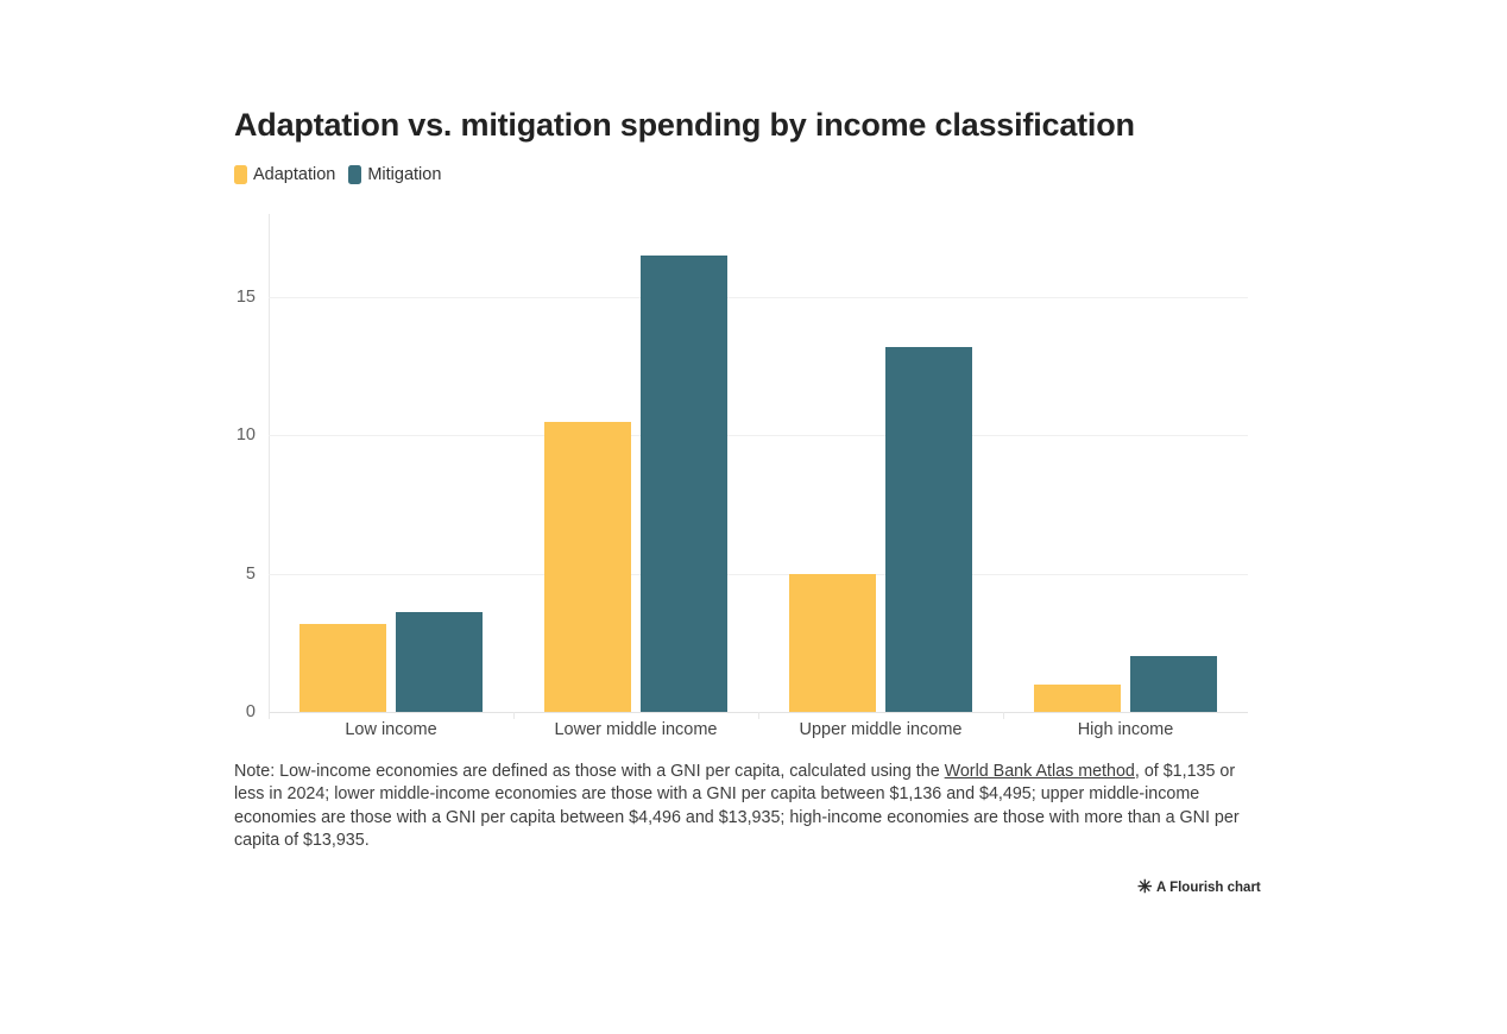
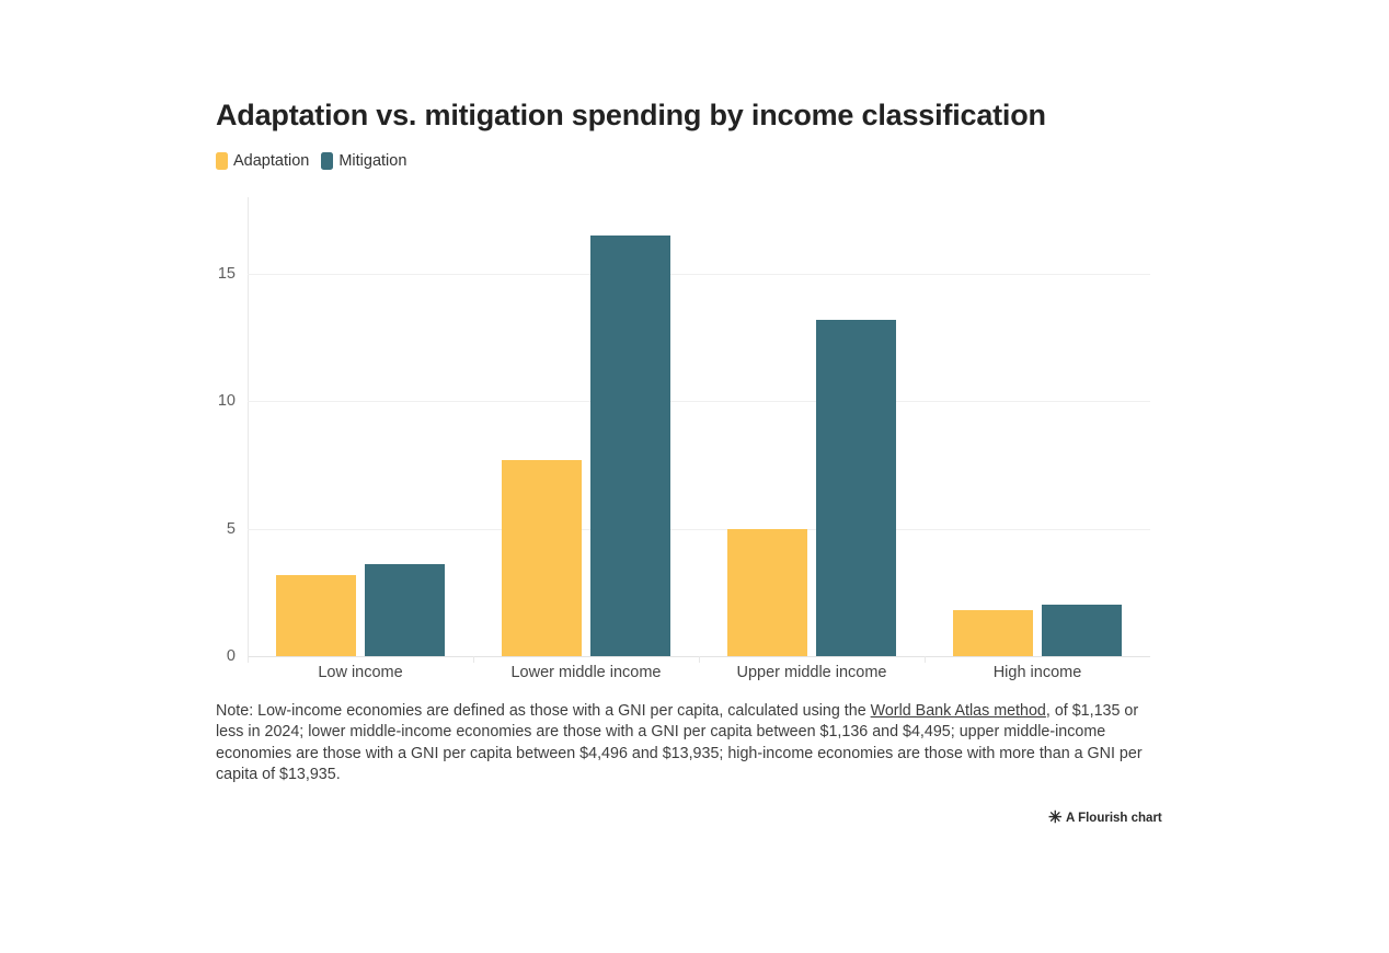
Adaptation/Lower middle income: 10.5 -> 7.7
Adaptation/High income: 1.0 -> 1.8
